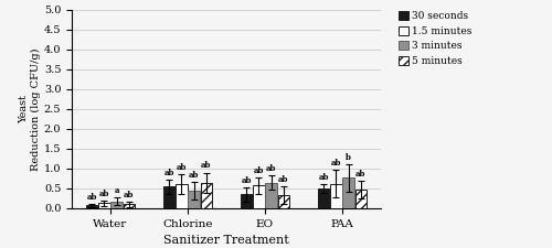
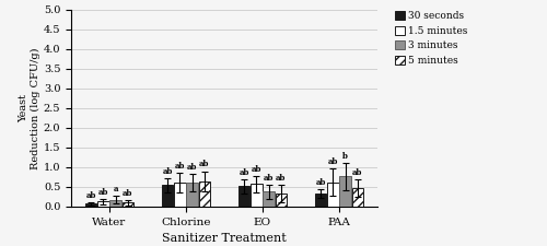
3 minutes/Chlorine: 0.45 -> 0.60
30 seconds/EO: 0.35 -> 0.52
3 minutes/EO: 0.65 -> 0.38
30 seconds/PAA: 0.50 -> 0.33
